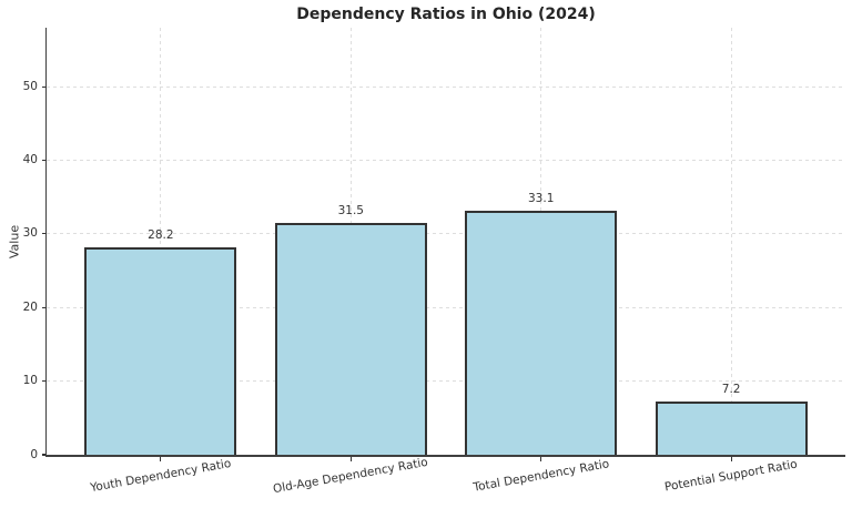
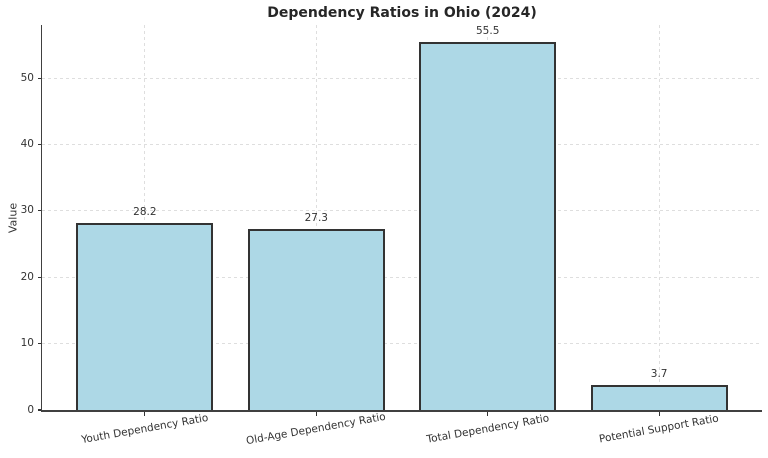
Old-Age Dependency Ratio: 31.5 -> 27.3
Total Dependency Ratio: 33.1 -> 55.5
Potential Support Ratio: 7.2 -> 3.7
